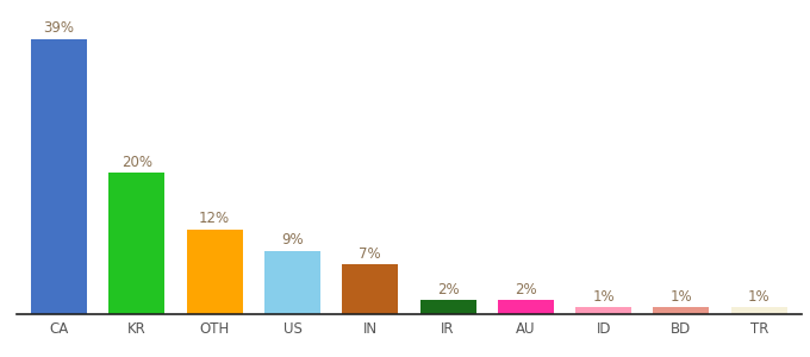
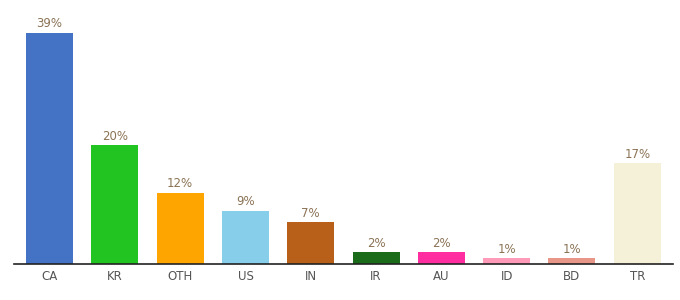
TR: 1% -> 17%
